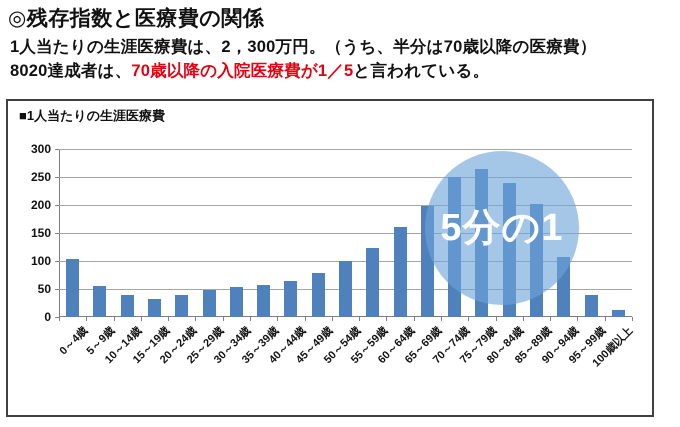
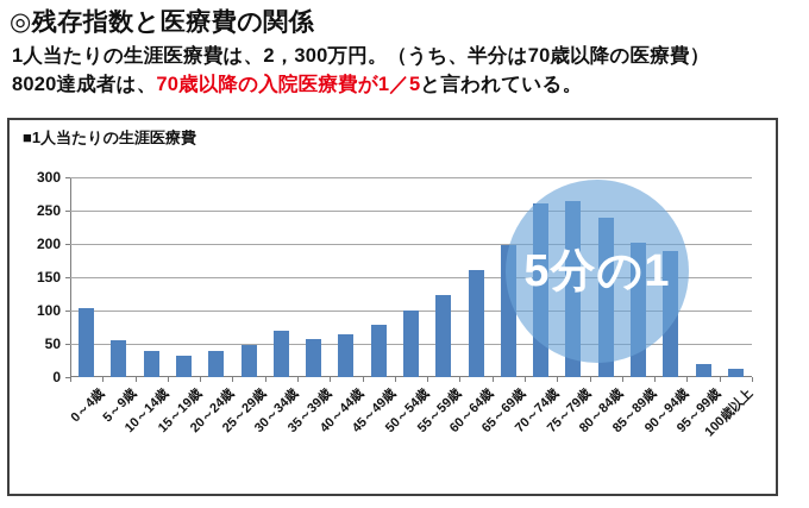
30～34歳: 50 -> 70
70～74歳: 250 -> 260
90～94歳: 110 -> 190
95～99歳: 40 -> 20
